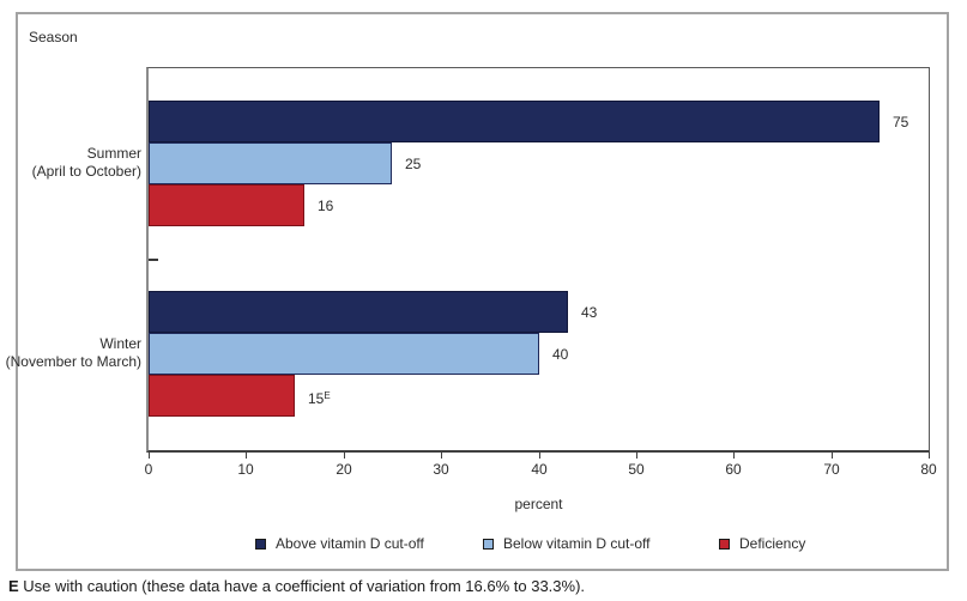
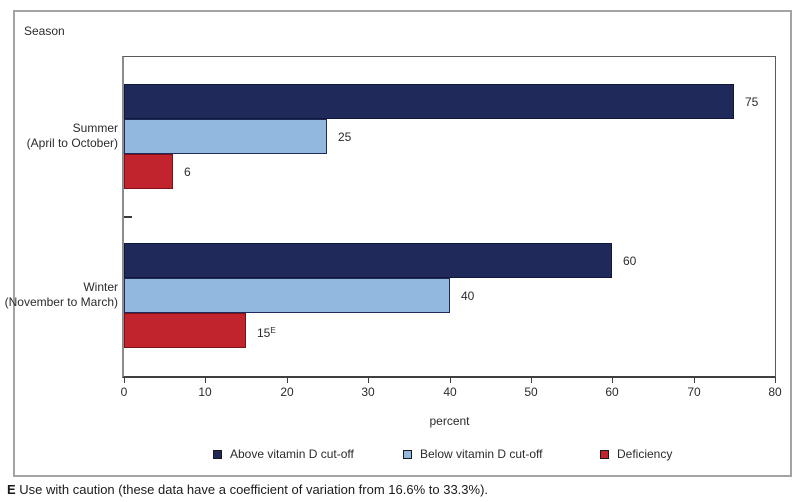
Deficiency/Summer (April to October): 16 -> 6
Above vitamin D cut-off/Winter (November to March): 43 -> 60
